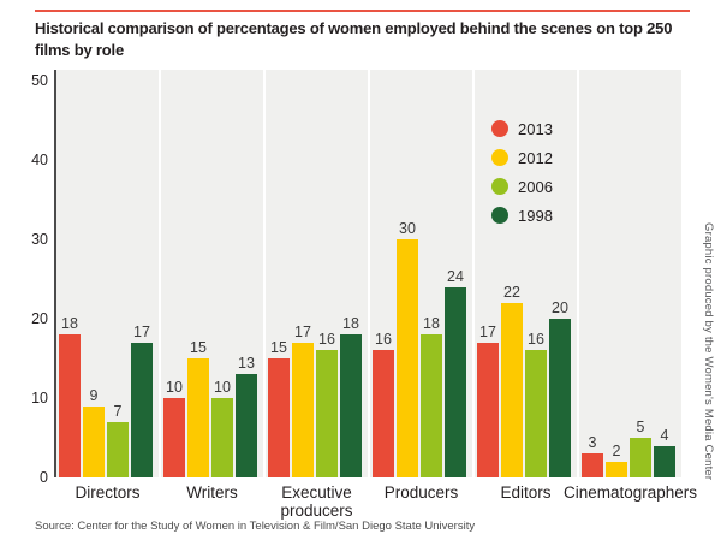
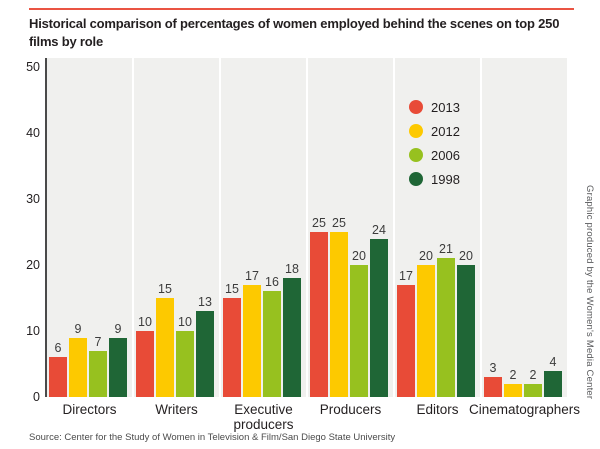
2013/Directors: 18 -> 6
1998/Directors: 17 -> 9
2013/Producers: 16 -> 25
2012/Producers: 30 -> 25
2006/Producers: 18 -> 20
2012/Editors: 22 -> 20
2006/Editors: 16 -> 21
2006/Cinematographers: 5 -> 2
